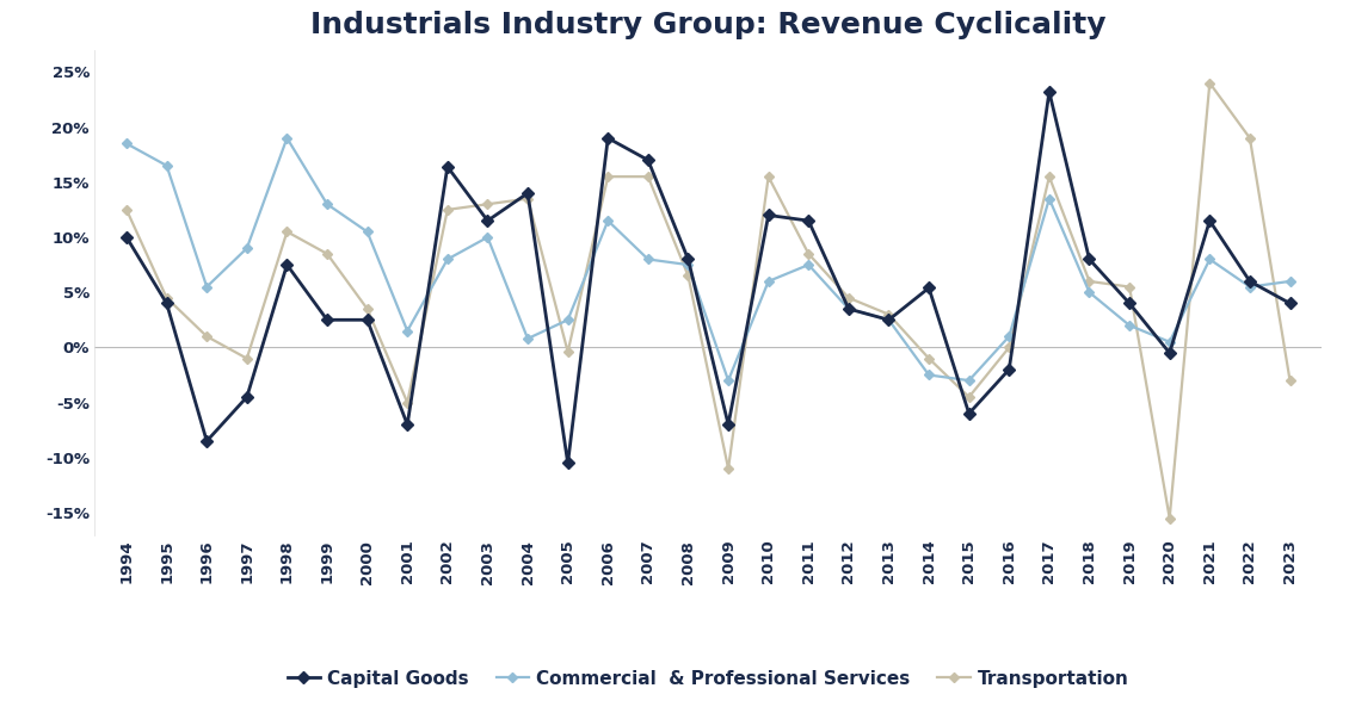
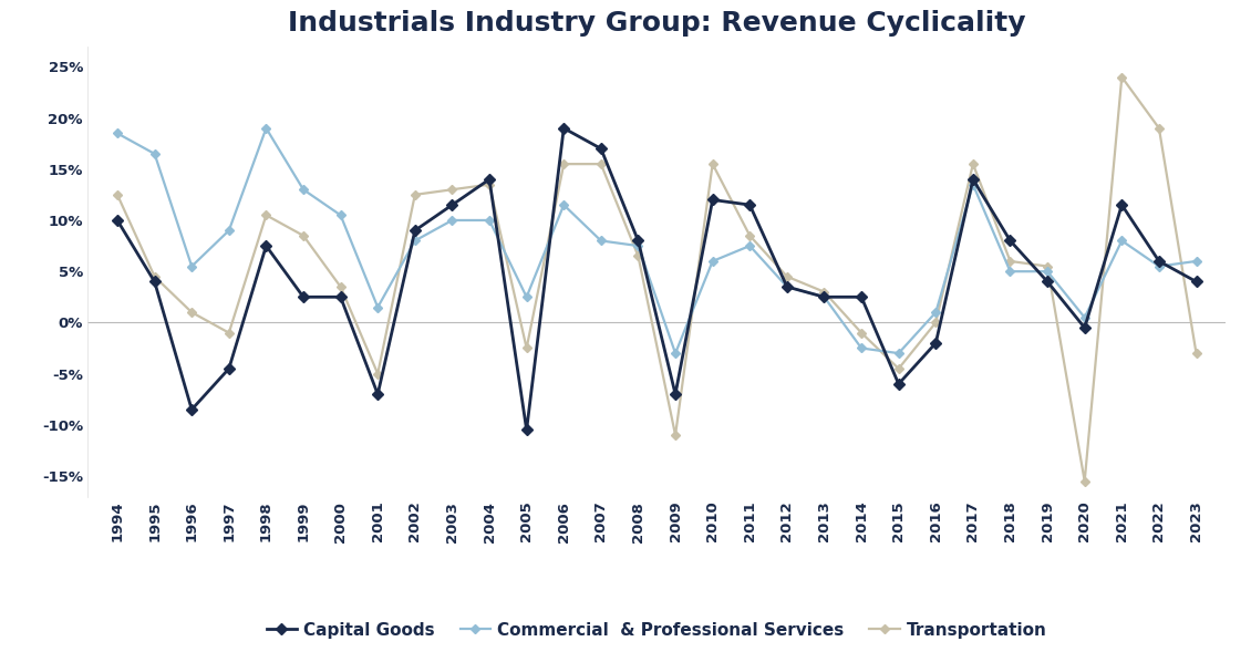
Capital Goods/2002: 16.4% -> 9.0%
Commercial & Professional Services/2004: 0.8% -> 10.0%
Transportation/2005: -0.4% -> -2.5%
Capital Goods/2014: 5.4% -> 2.5%
Capital Goods/2017: 23.2% -> 14.0%
Commercial & Professional Services/2019: 2.0% -> 5.0%
